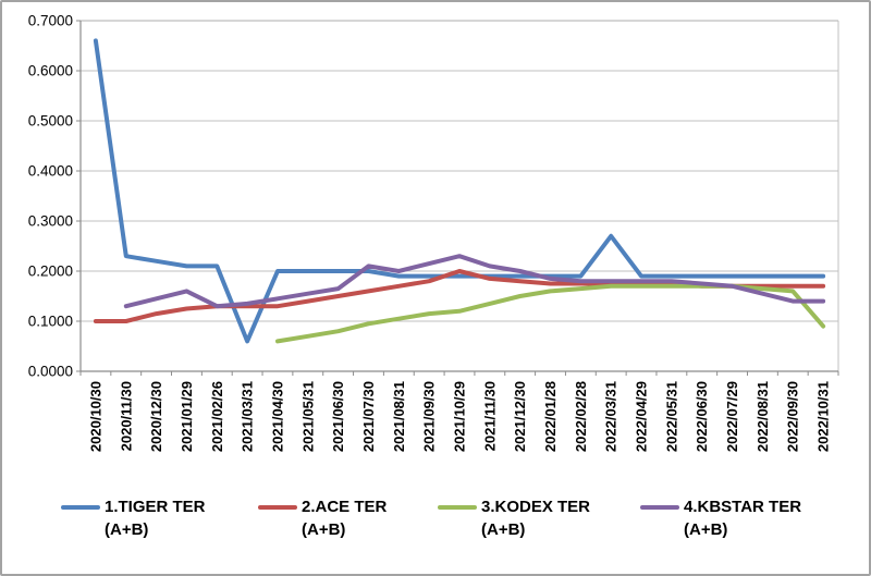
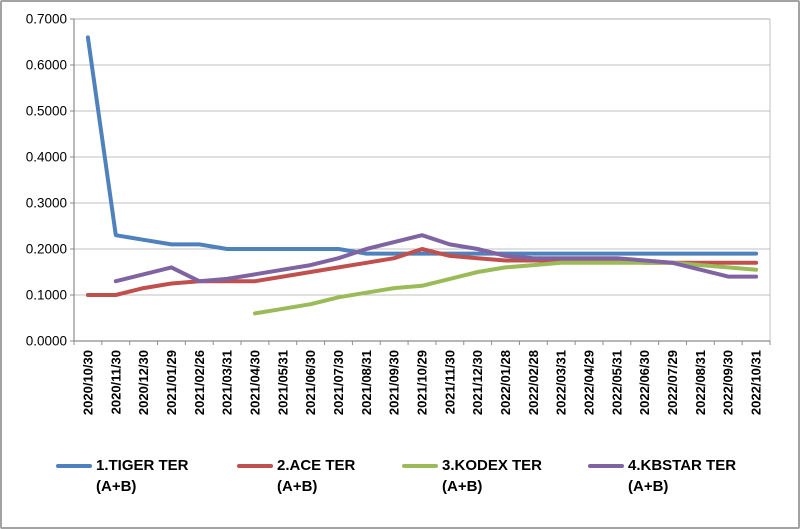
1.TIGER TER (A+B)/2021/03/31: 0.06 -> 0.20
4.KBSTAR TER (A+B)/2021/07/30: 0.21 -> 0.18
1.TIGER TER (A+B)/2022/03/31: 0.27 -> 0.19
3.KODEX TER (A+B)/2022/10/31: 0.09 -> 0.15
